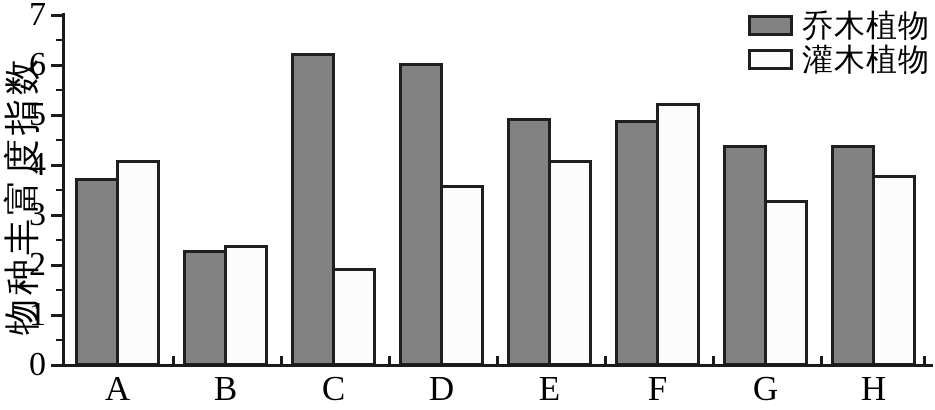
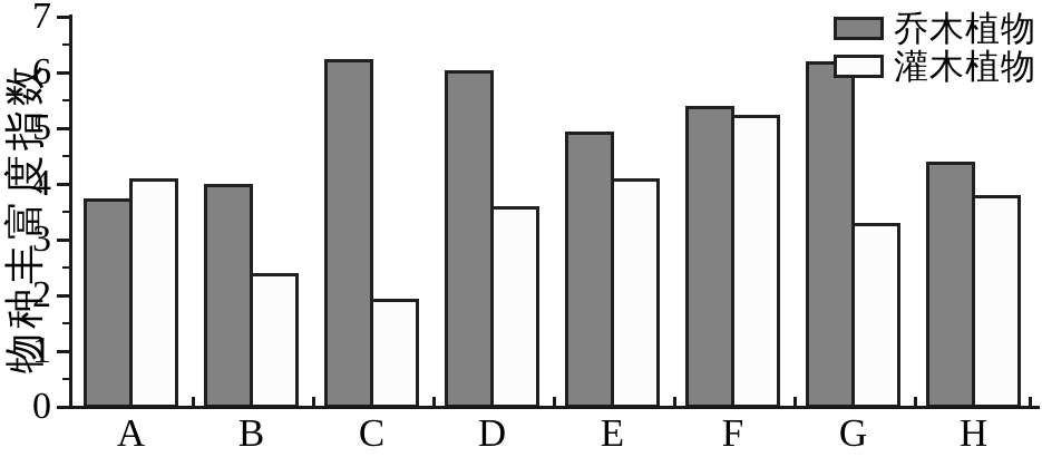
乔木植物/B: 2.3 -> 4.0
乔木植物/F: 4.9 -> 5.4
乔木植物/G: 4.4 -> 6.2
